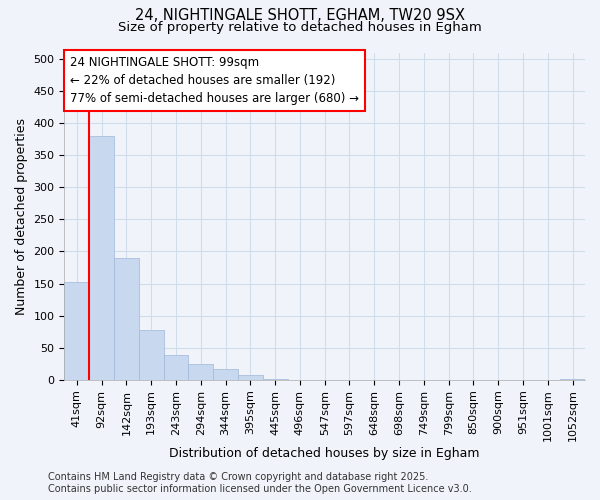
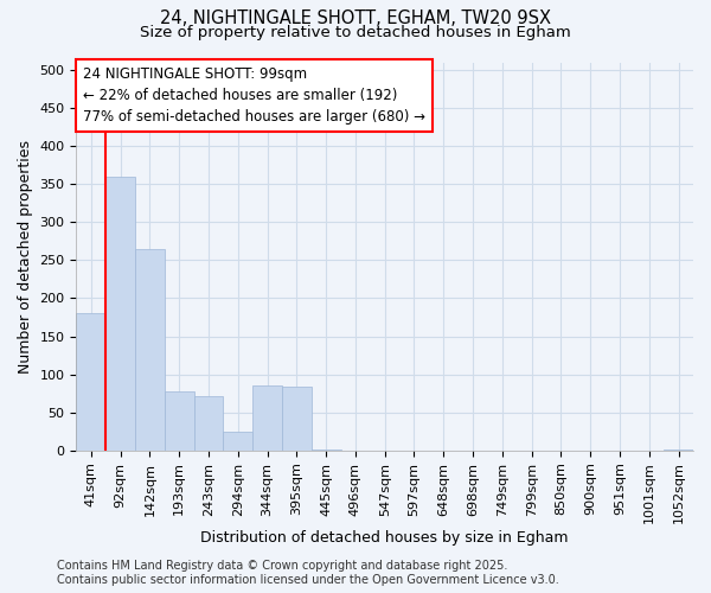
41sqm: 152 -> 180
92sqm: 380 -> 360
142sqm: 190 -> 264
243sqm: 38 -> 72
344sqm: 17 -> 86
395sqm: 7 -> 84
